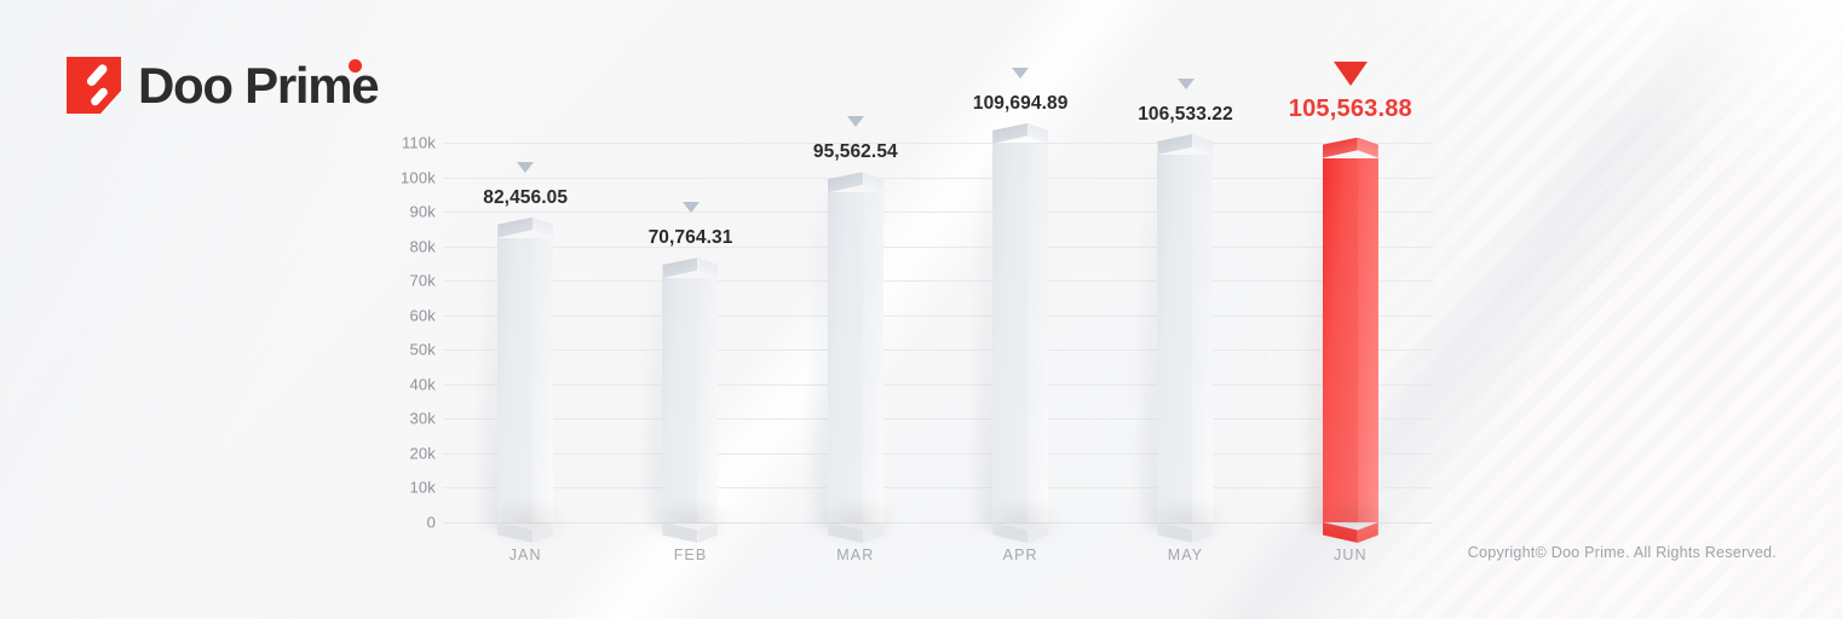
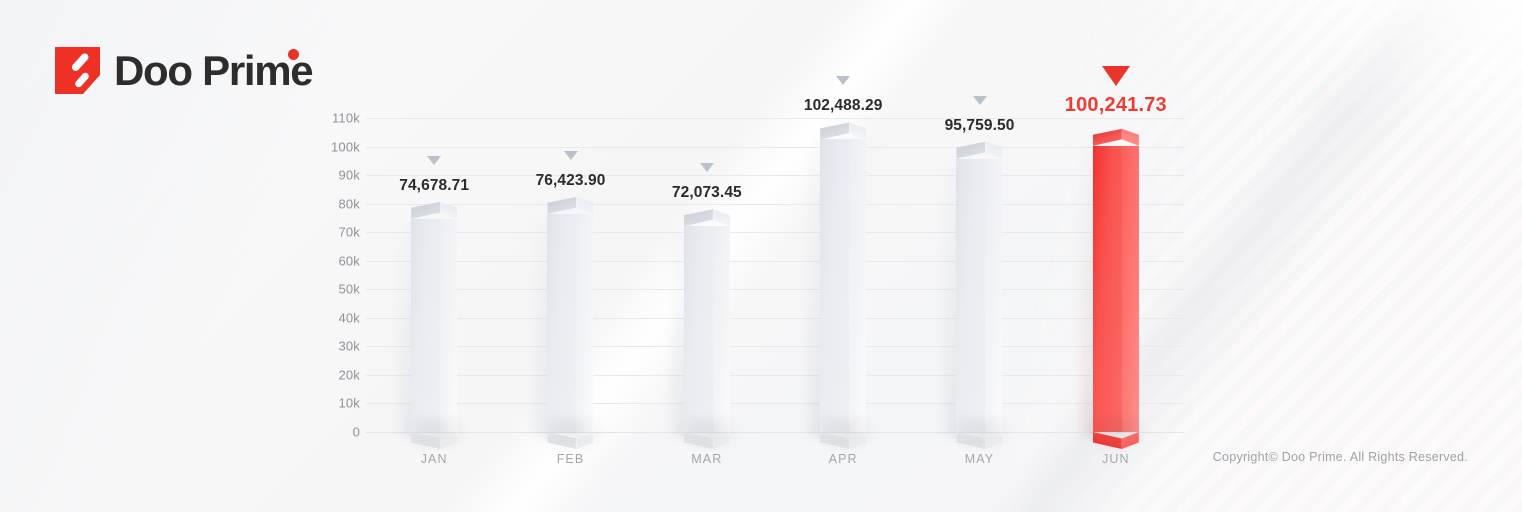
JAN: 82,456.05 -> 74,678.71
FEB: 70,764.31 -> 76,423.90
MAR: 95,562.54 -> 72,073.45
APR: 109,694.89 -> 102,488.29
MAY: 106,533.22 -> 95,759.50
JUN: 105,563.88 -> 100,241.73
